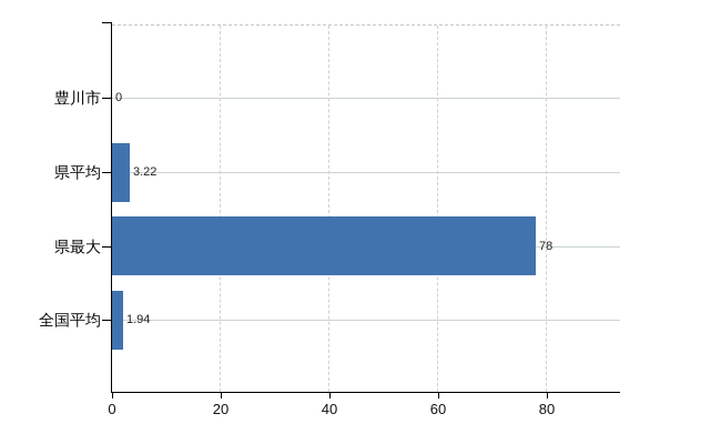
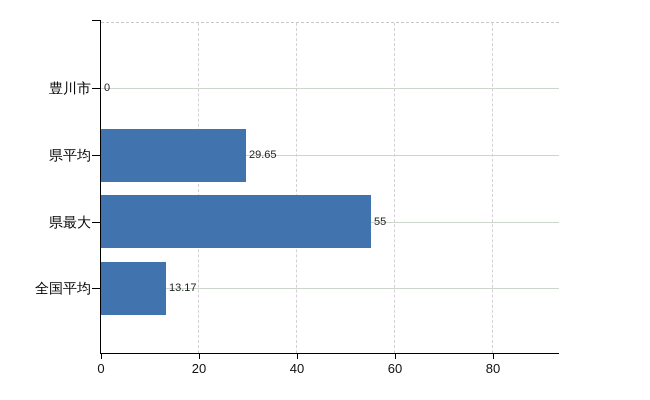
県平均: 3.22 -> 29.65
県最大: 78 -> 55
全国平均: 1.94 -> 13.17
